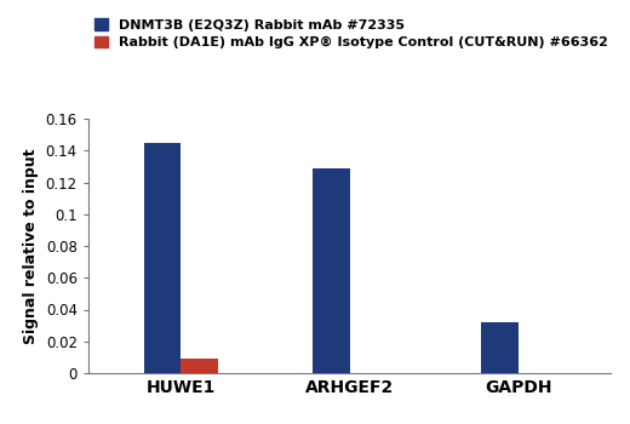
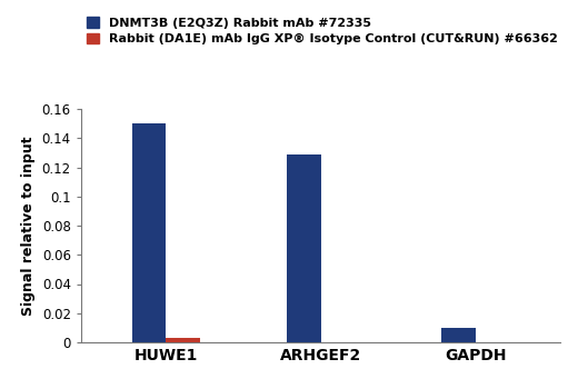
DNMT3B (E2Q3Z) Rabbit mAb #72335/HUWE1: 0.145 -> 0.150
Rabbit (DA1E) mAb IgG XP® Isotype Control (CUT&RUN) #66362/HUWE1: 0.009 -> 0.003
DNMT3B (E2Q3Z) Rabbit mAb #72335/GAPDH: 0.032 -> 0.010
